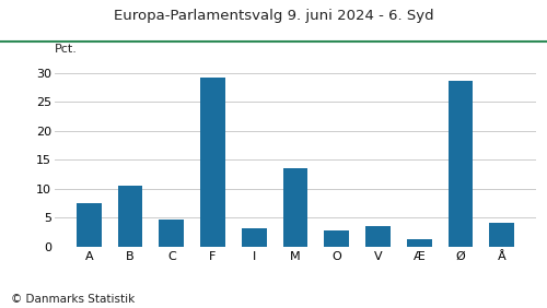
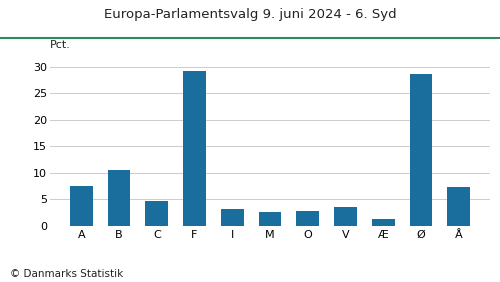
M: 13.6 -> 2.5
Å: 4.0 -> 7.3
